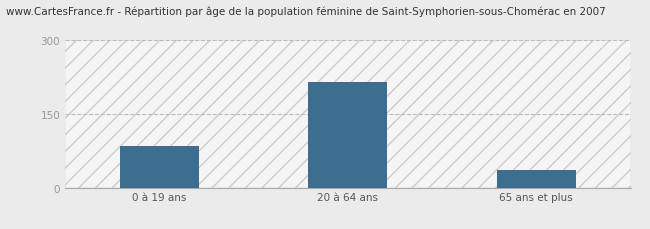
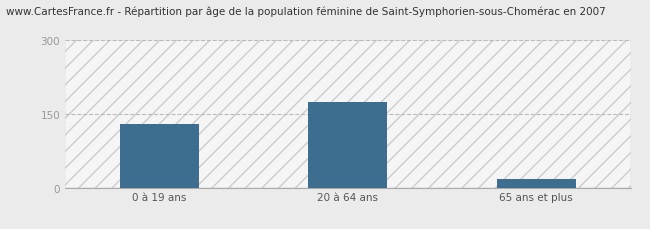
0 à 19 ans: 85 -> 130
20 à 64 ans: 215 -> 175
65 ans et plus: 35 -> 18
